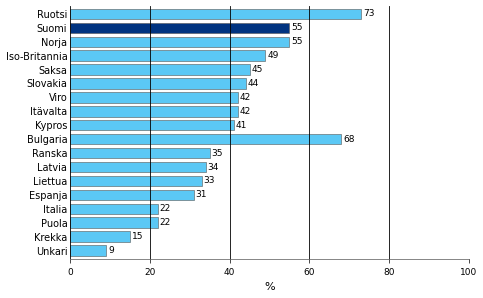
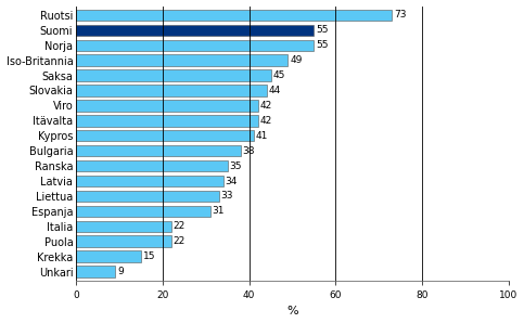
Bulgaria: 68 -> 38
